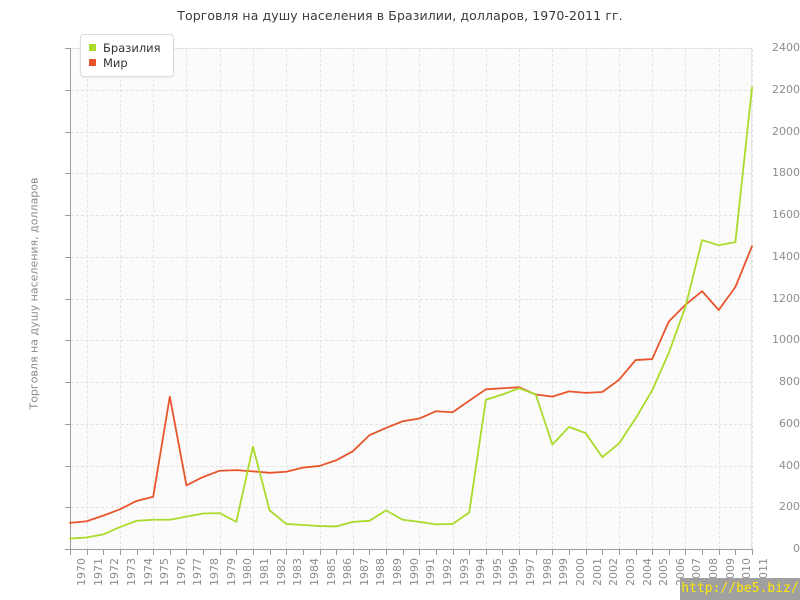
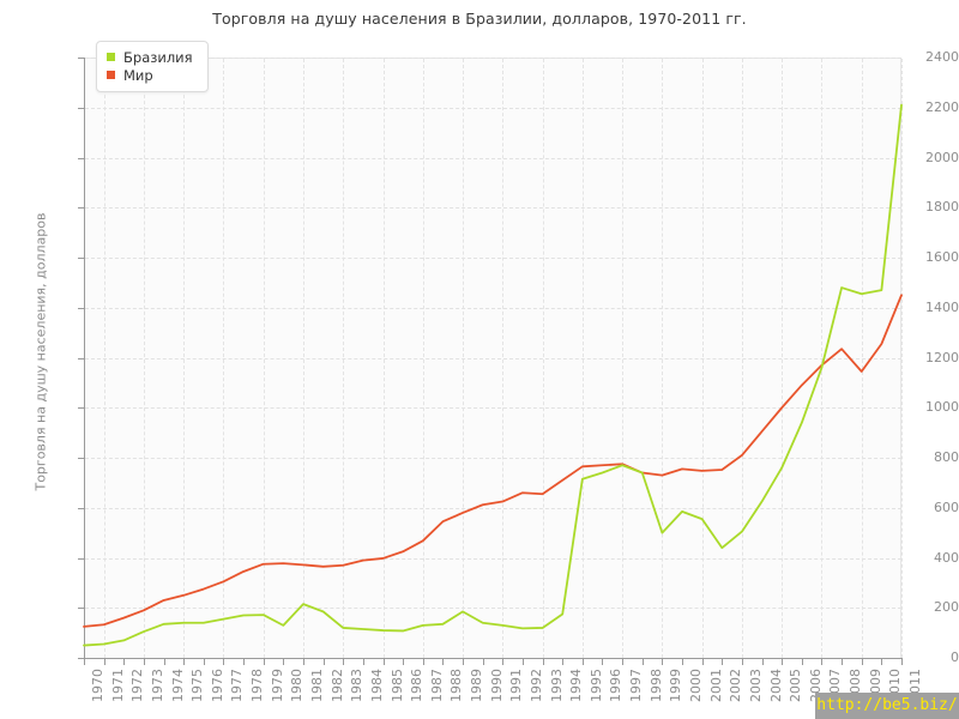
Мир/1976: 730 -> 280
Бразилия/1981: 490 -> 220
Мир/2005: 910 -> 1000
